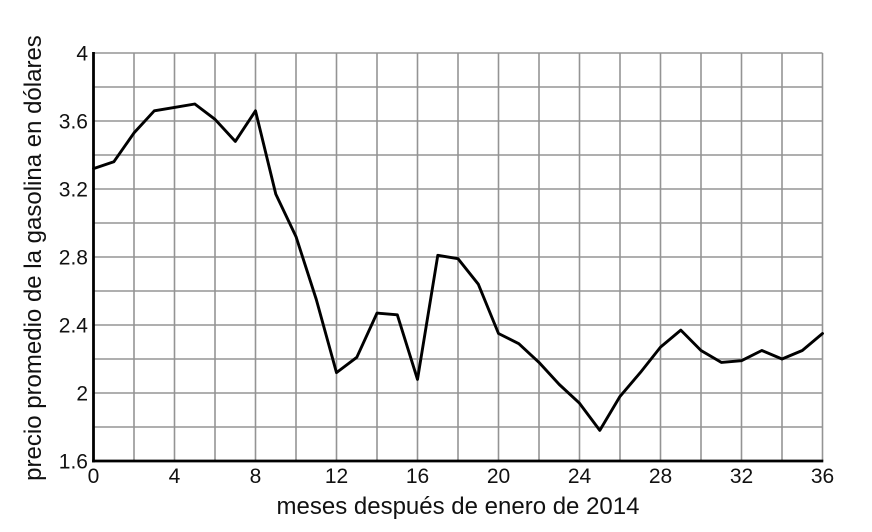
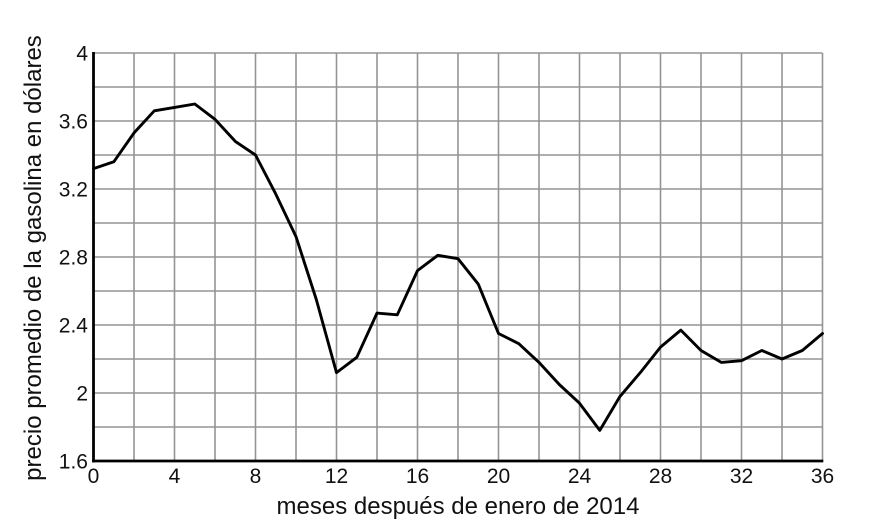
8: 3.66 -> 3.40
16: 2.08 -> 2.72
